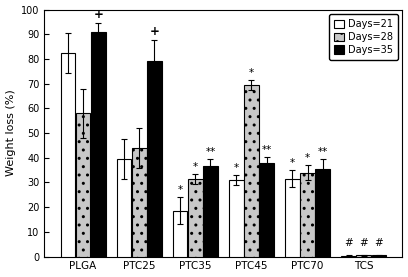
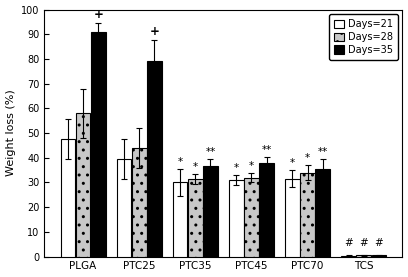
Days=21/PLGA: 82.5 -> 47.5
Days=21/PTC35: 18.5 -> 30.0
Days=28/PTC45: 69.5 -> 32.0
